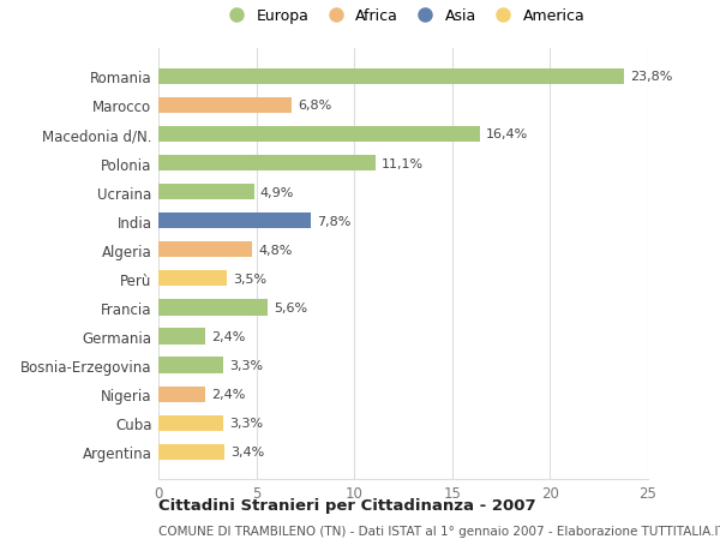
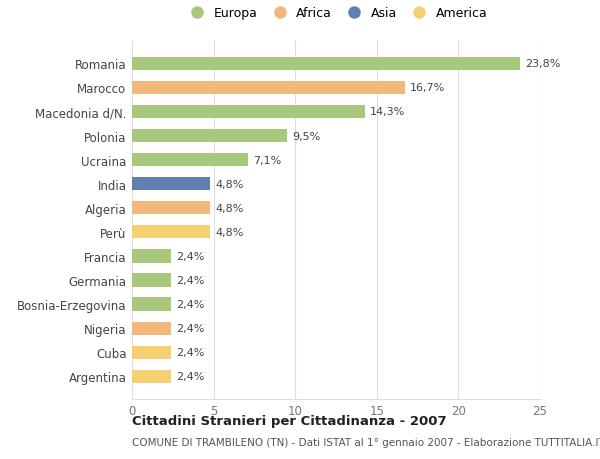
Marocco: 6,8% -> 16,7%
Macedonia d/N.: 16,4% -> 14,3%
Polonia: 11,1% -> 9,5%
Ucraina: 4,9% -> 7,1%
India: 7,8% -> 4,8%
Perù: 3,5% -> 4,8%
Francia: 5,6% -> 2,4%
Bosnia-Erzegovina: 3,3% -> 2,4%
Cuba: 3,3% -> 2,4%
Argentina: 3,4% -> 2,4%
